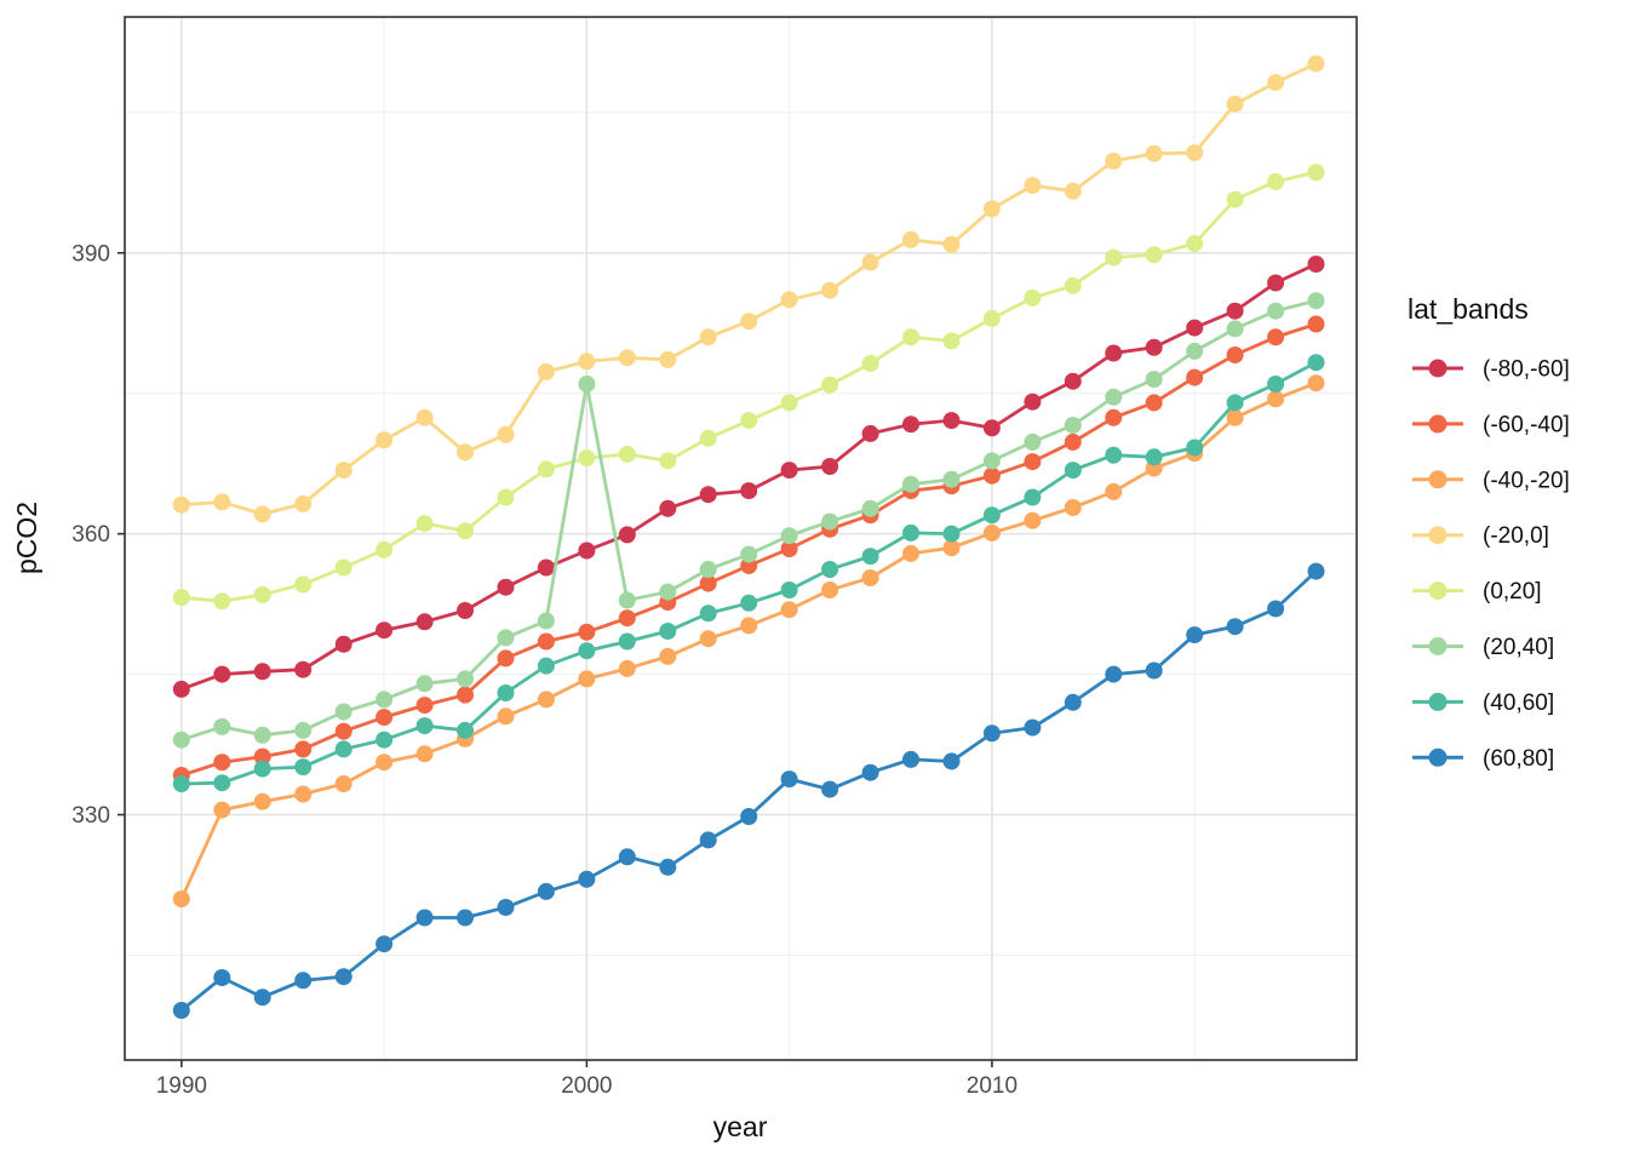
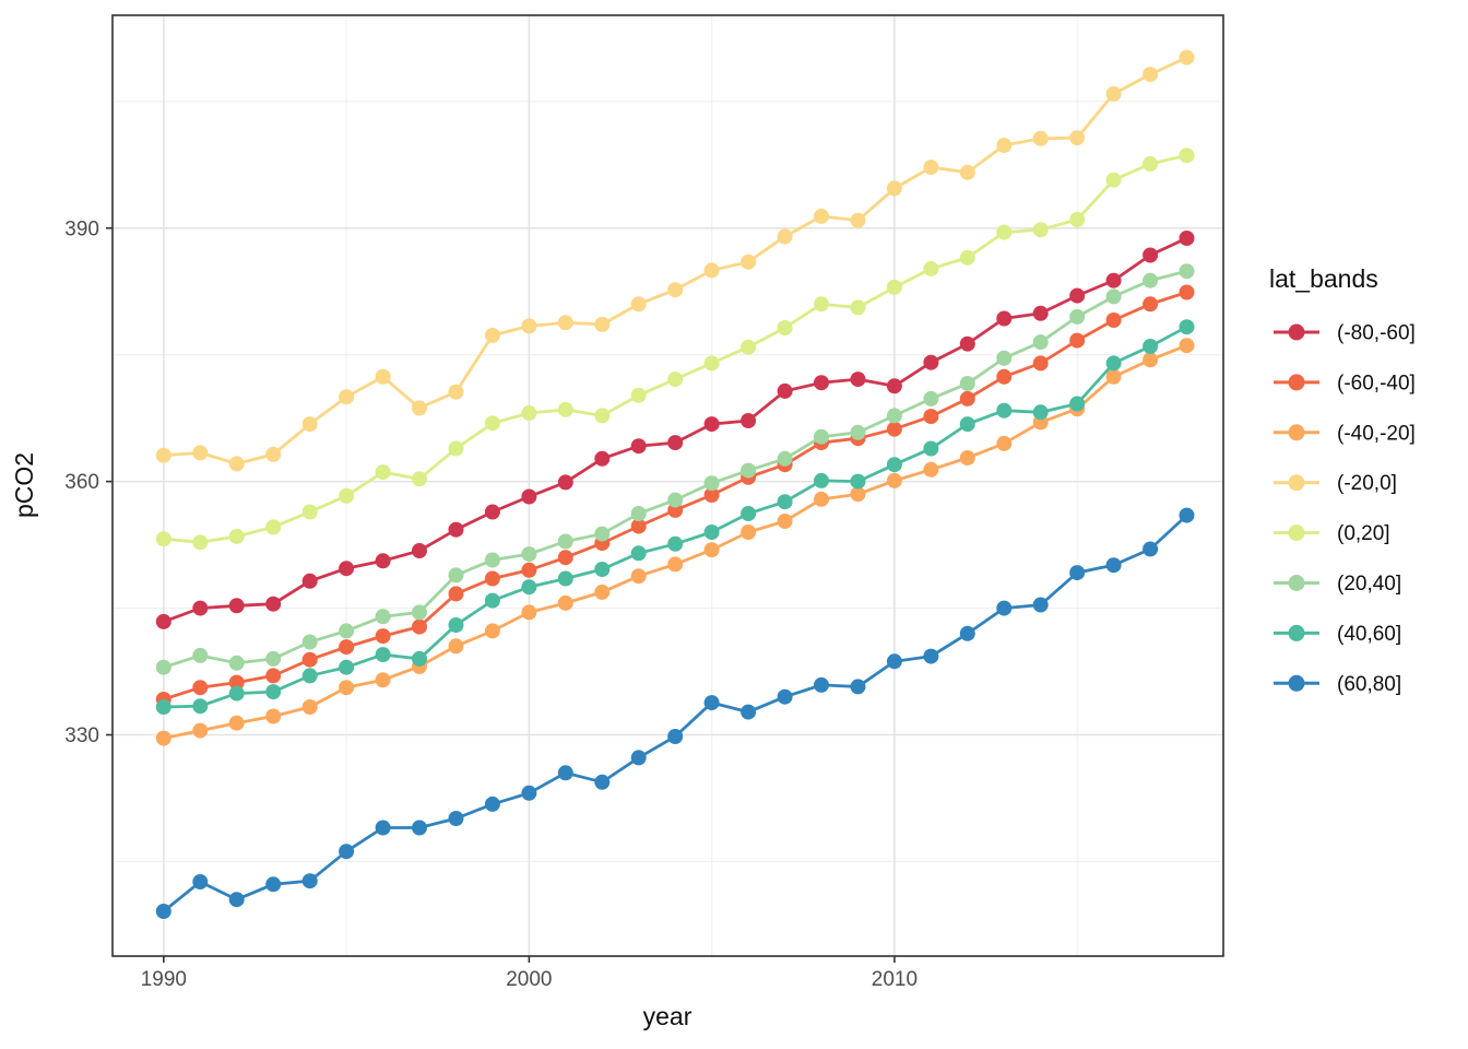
(-40,-20]/1990: 321 -> 330
(20,40]/2000: 376 -> 351
